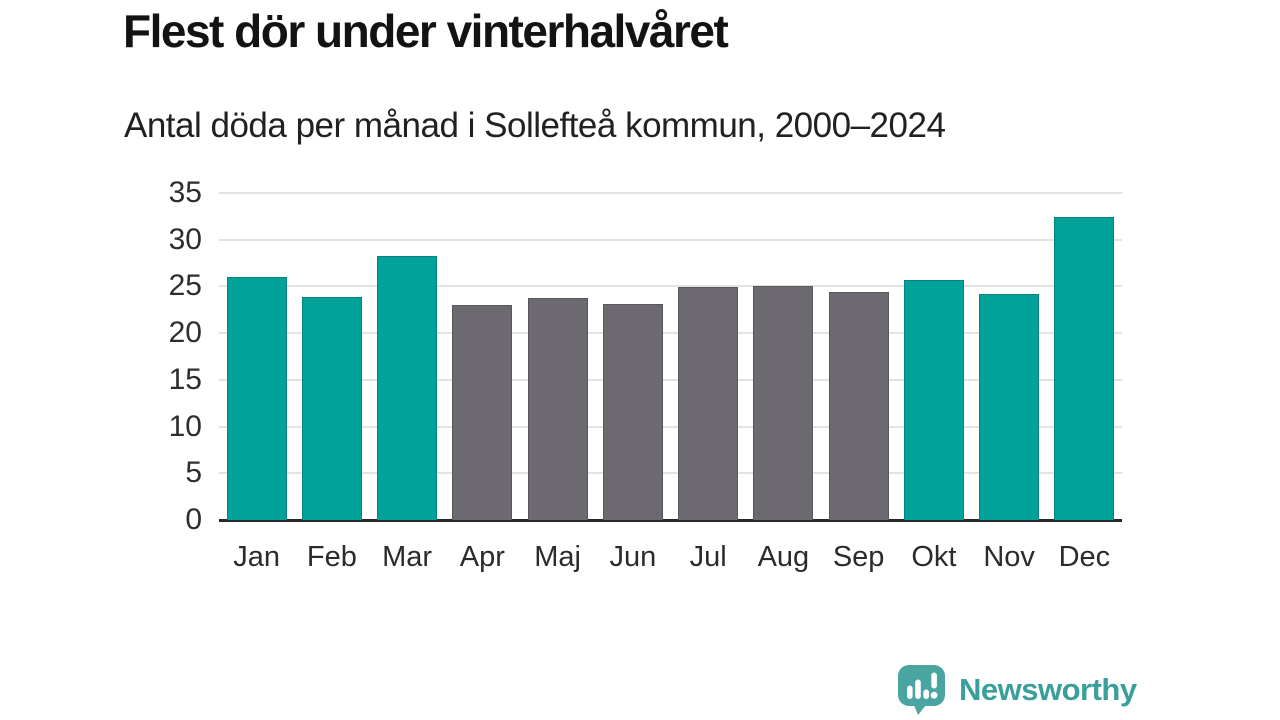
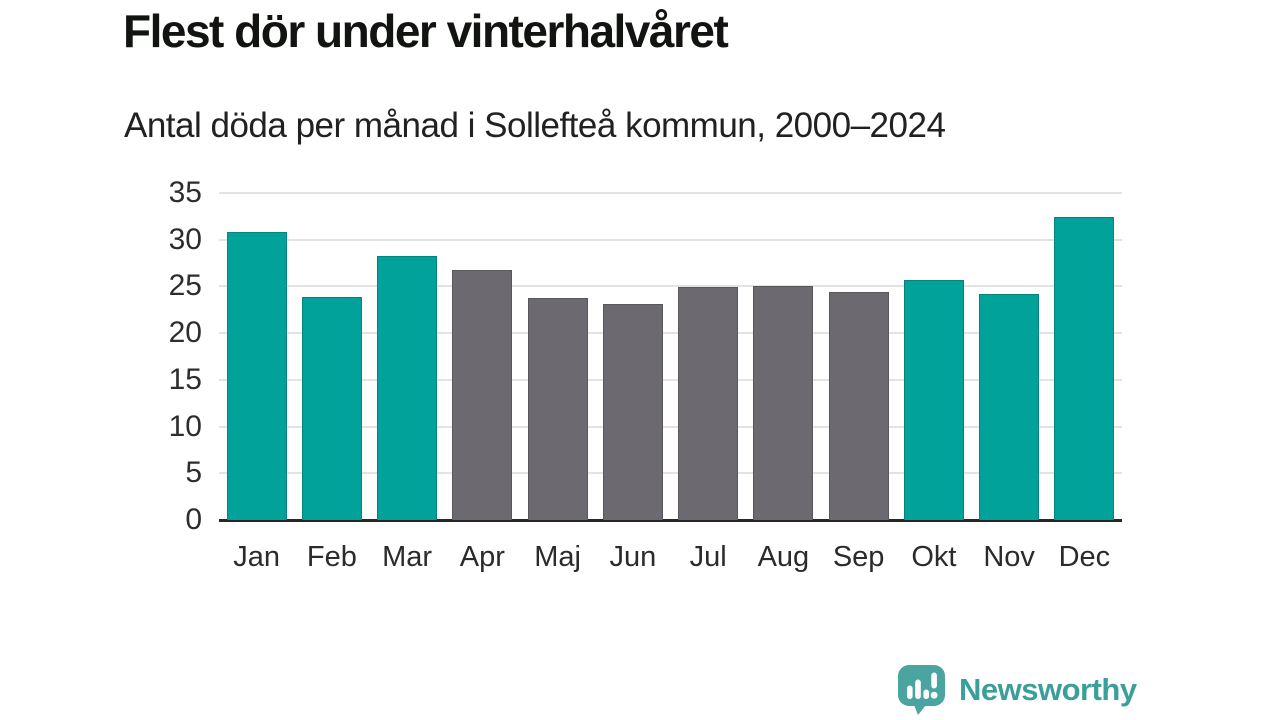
Jan: 26 -> 31
Apr: 23 -> 27
